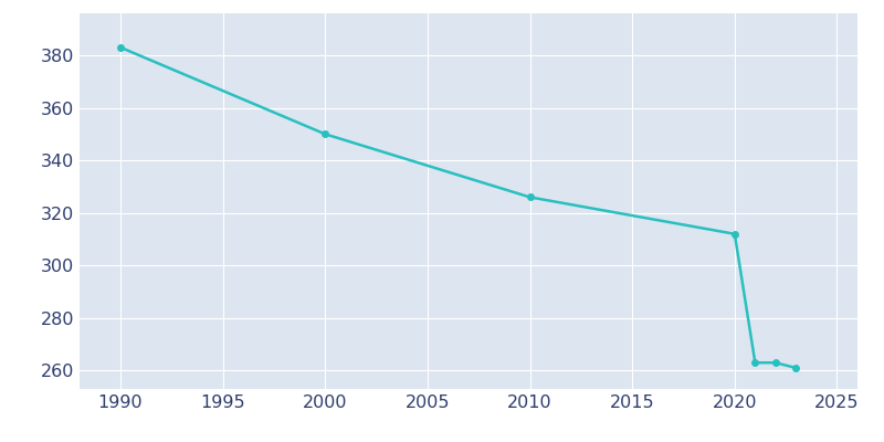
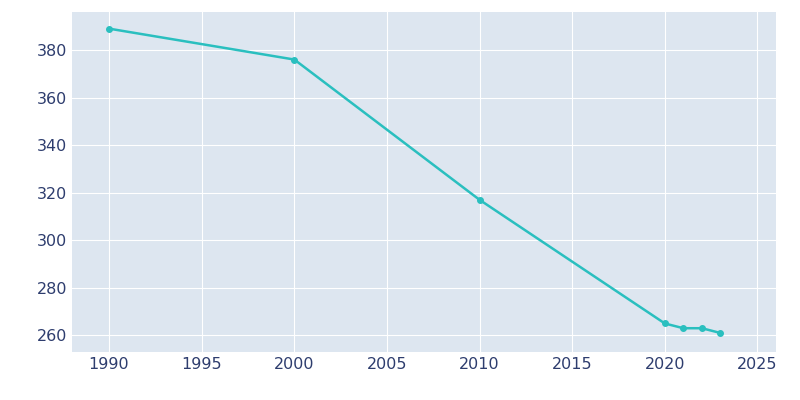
1990: 383 -> 389
2000: 350 -> 376
2010: 326 -> 317
2020: 312 -> 265
